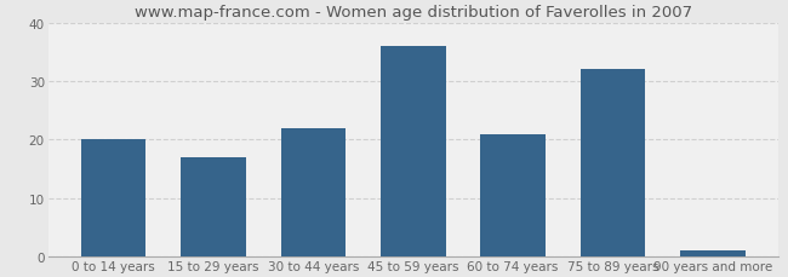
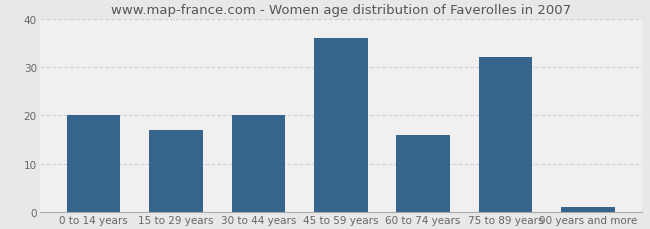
30 to 44 years: 22 -> 20
60 to 74 years: 21 -> 16
